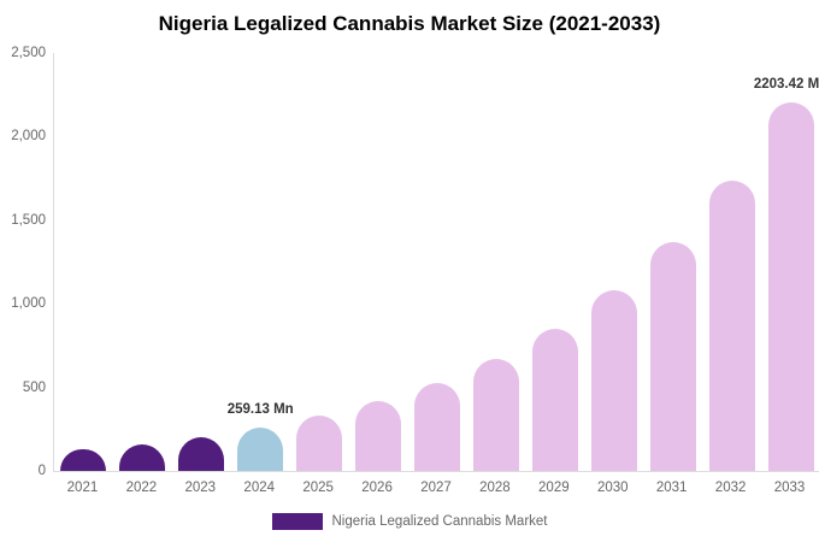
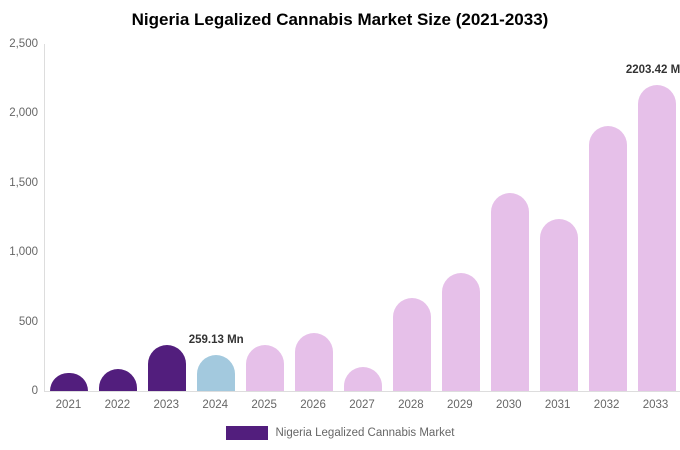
2023: 200 -> 330
2027: 530 -> 170
2030: 1080 -> 1430
2031: 1370 -> 1240
2032: 1740 -> 1910
